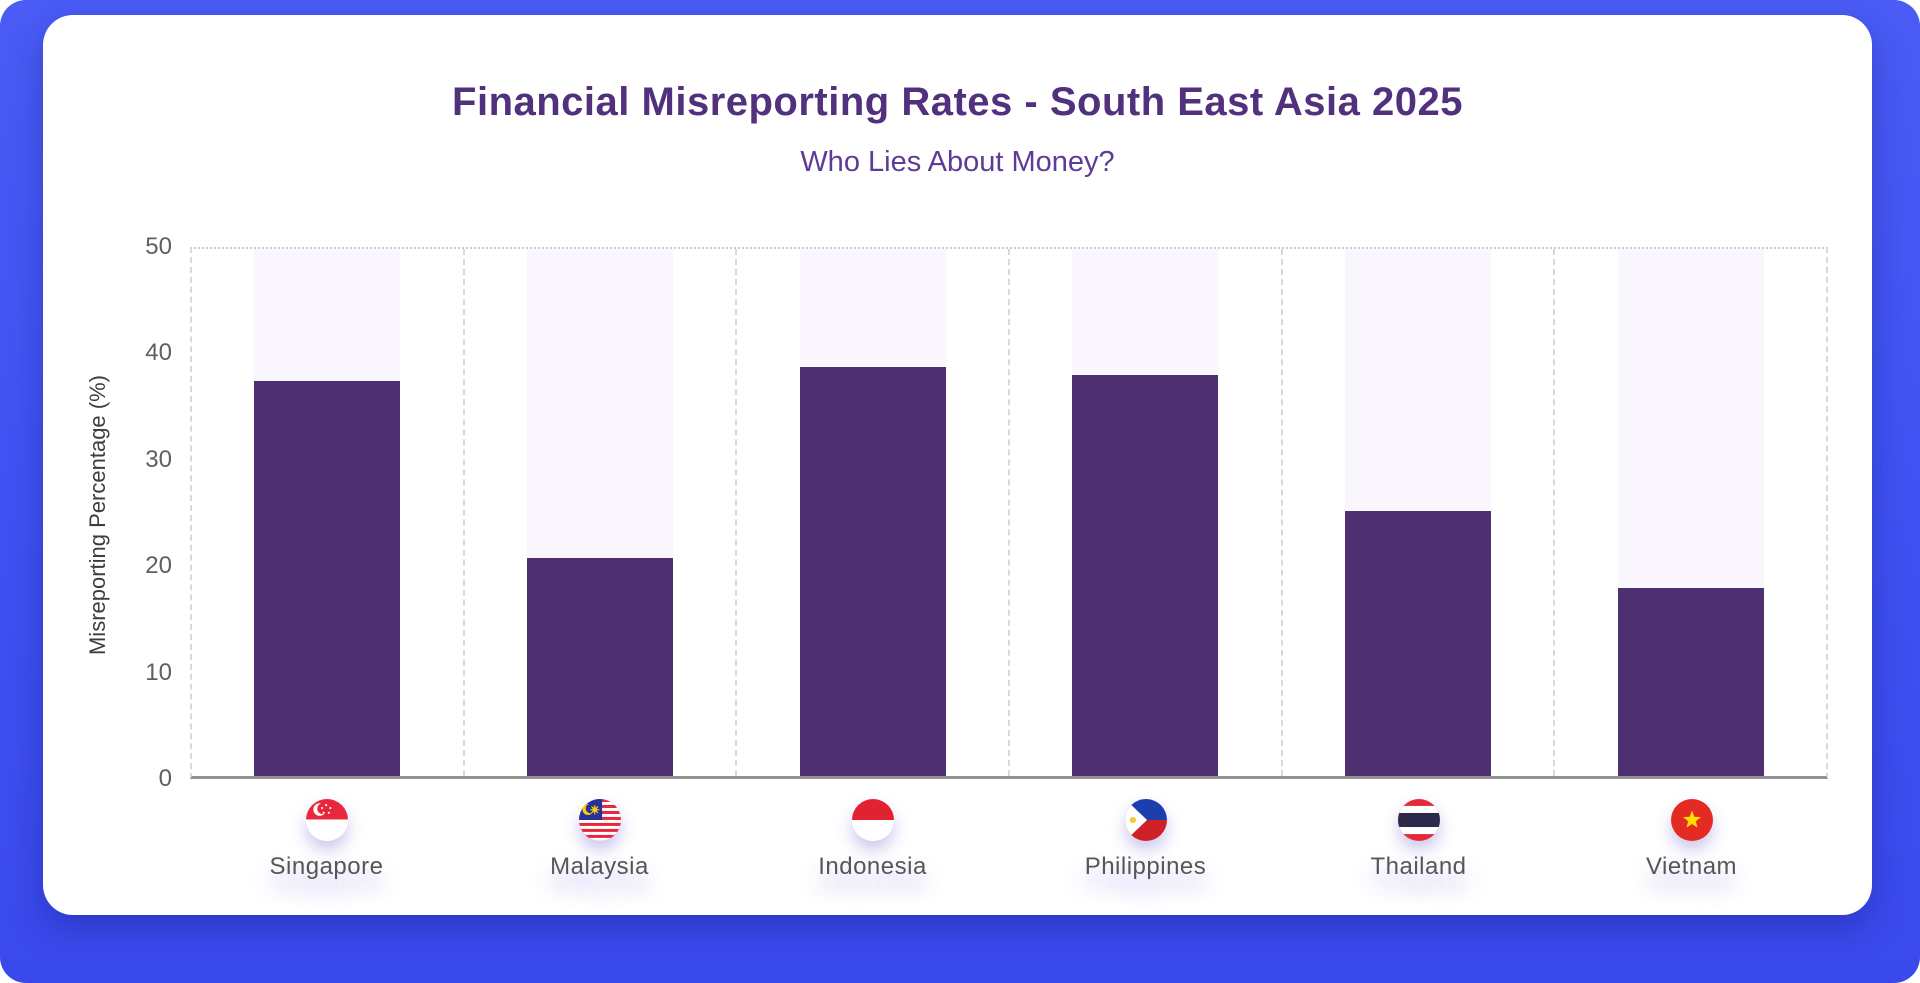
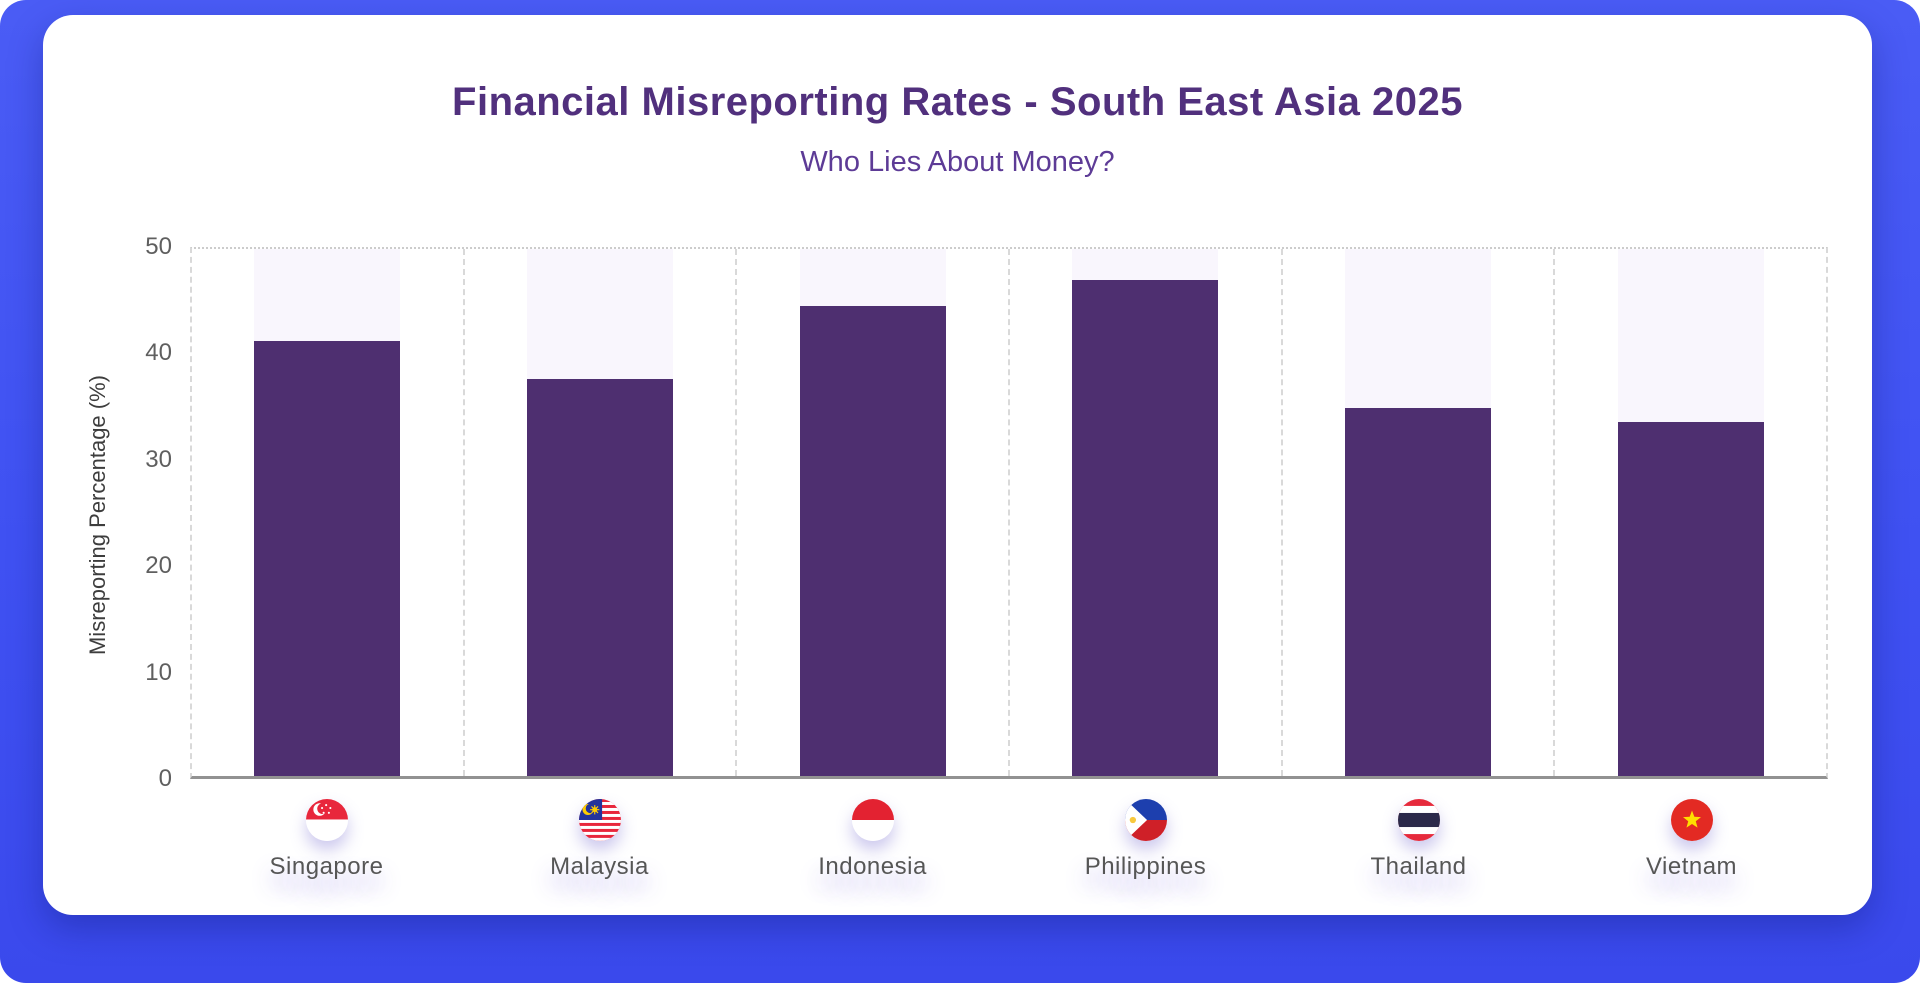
Singapore: 37.5 -> 41.3
Malaysia: 20.7 -> 37.7
Indonesia: 38.8 -> 44.6
Philippines: 38.0 -> 47.1
Thailand: 25.1 -> 34.9
Vietnam: 17.8 -> 33.6
